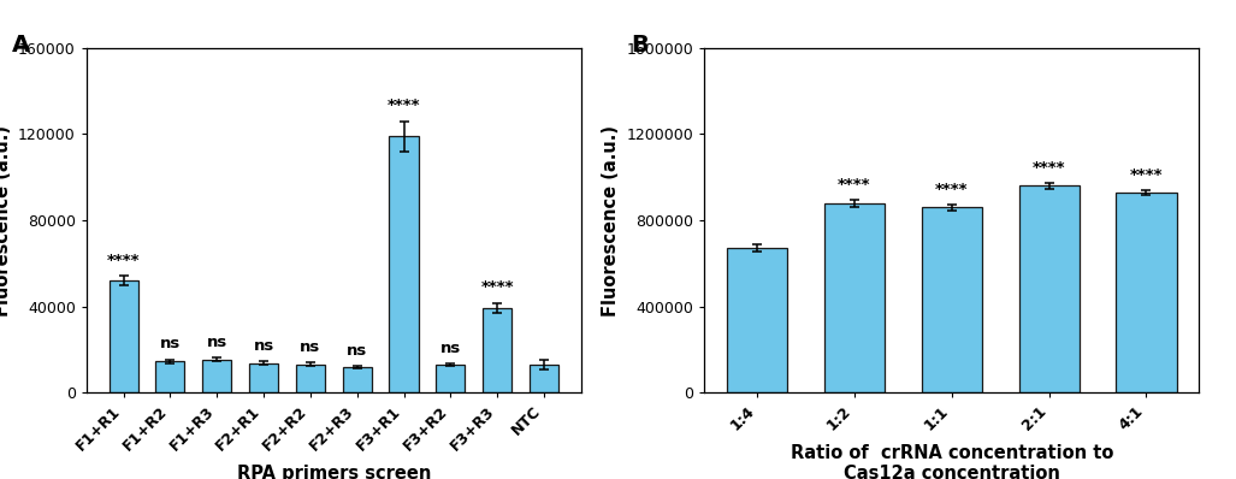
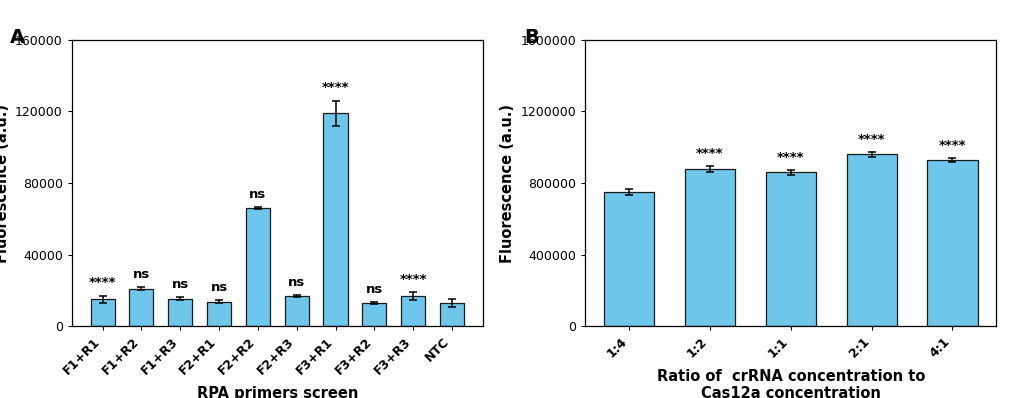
F1+R1: 52000 -> 15000
F1+R2: 14000 -> 21000
F2+R2: 13000 -> 66000
F2+R3: 12000 -> 17000
F3+R3: 40000 -> 17000
1:4: 670000 -> 750000
